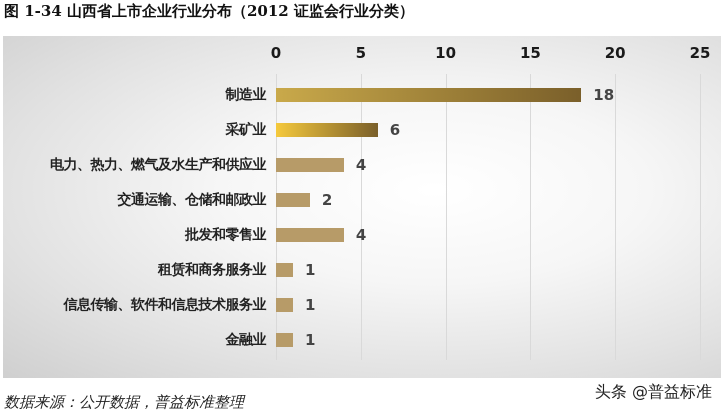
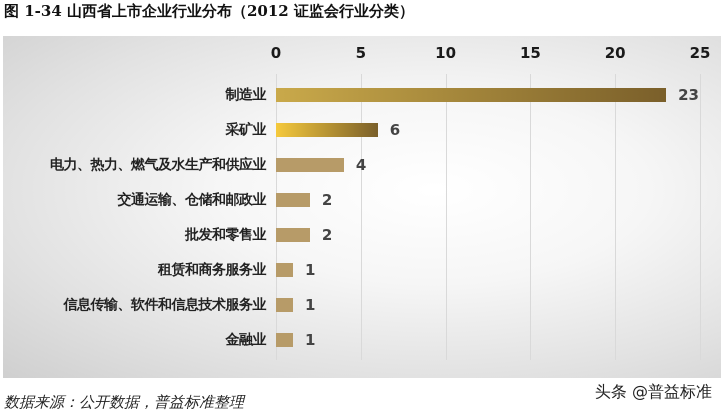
制造业: 18 -> 23
批发和零售业: 4 -> 2
